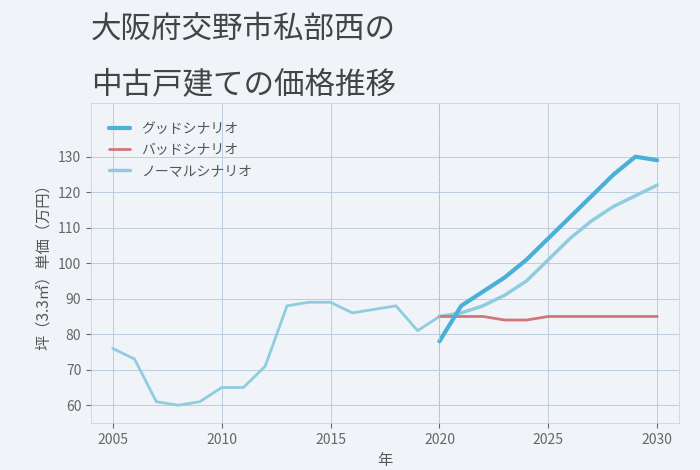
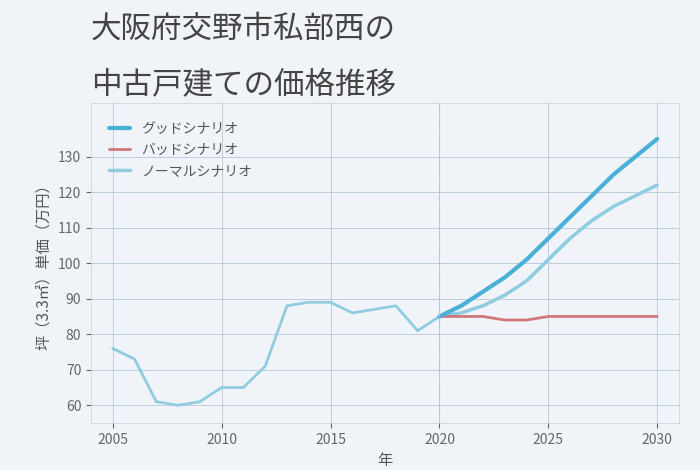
グッドシナリオ/2020: 78 -> 85
グッドシナリオ/2030: 129 -> 135
